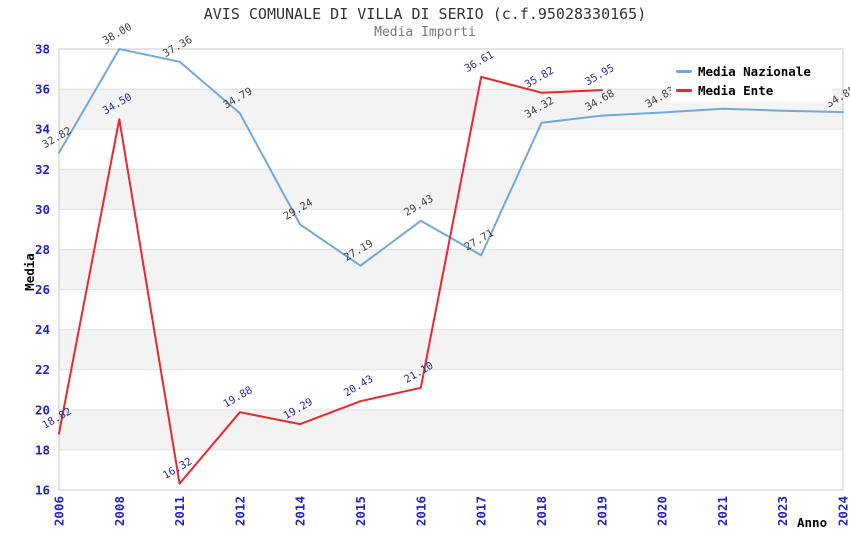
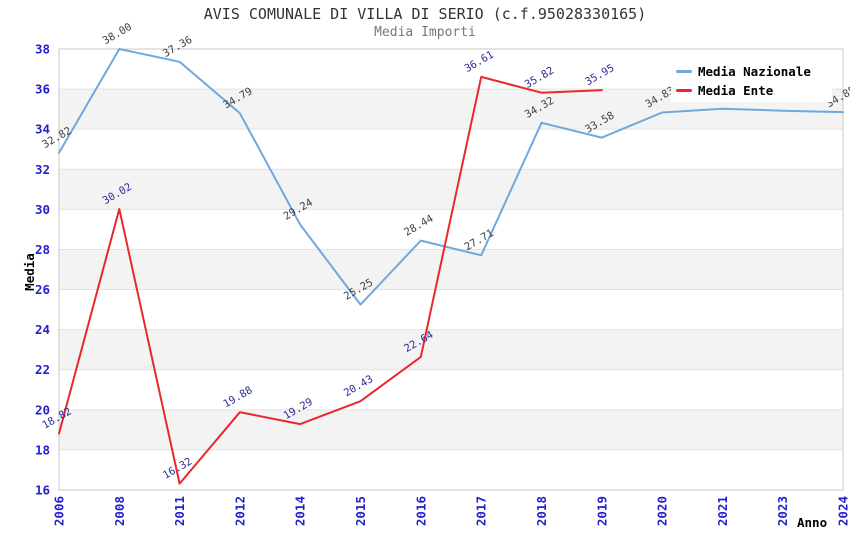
Media Ente/2008: 34.50 -> 30.02
Media Nazionale/2015: 27.19 -> 25.25
Media Nazionale/2016: 29.43 -> 28.44
Media Ente/2016: 21.10 -> 22.64
Media Nazionale/2019: 34.68 -> 33.58
